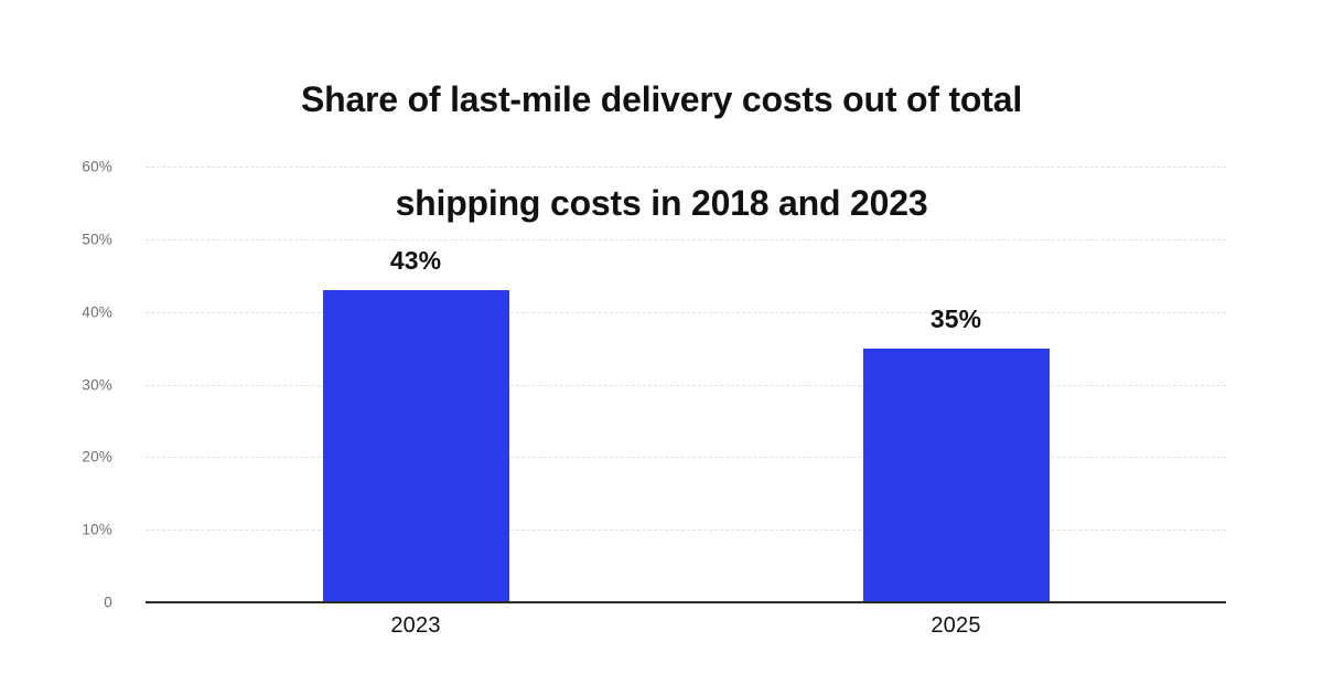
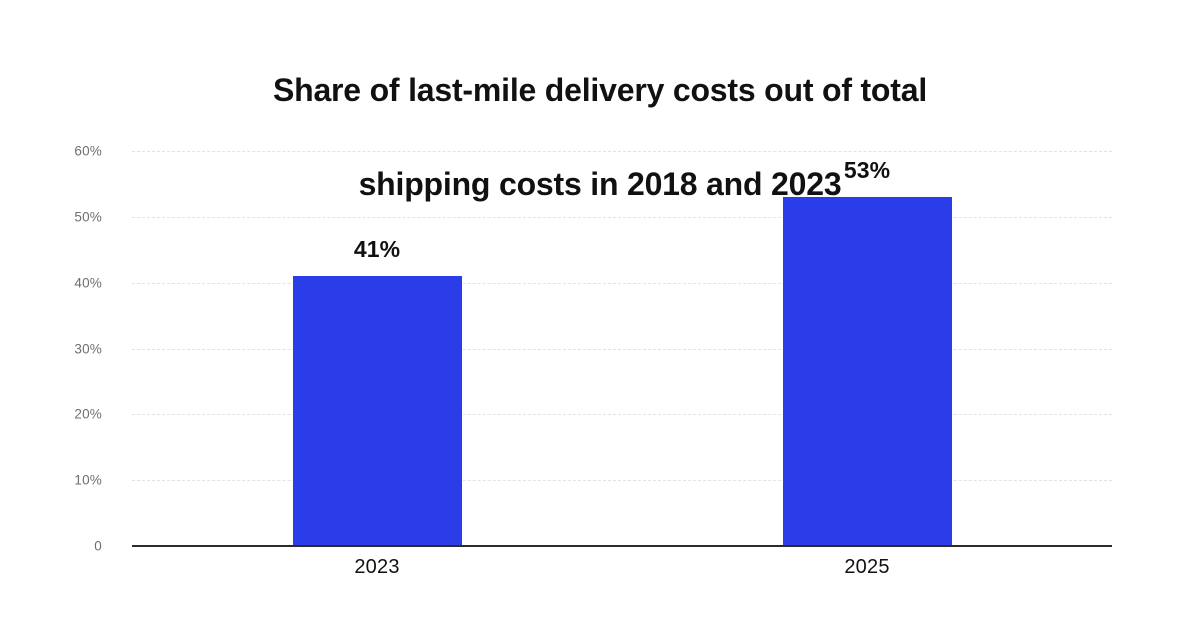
2023: 43% -> 41%
2025: 35% -> 53%
